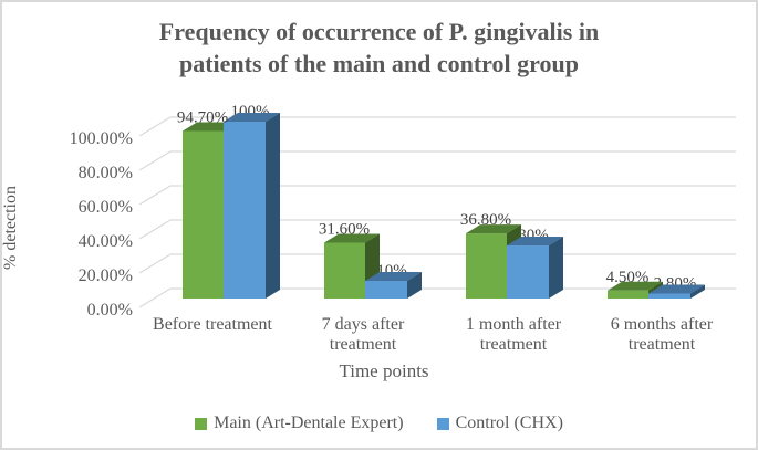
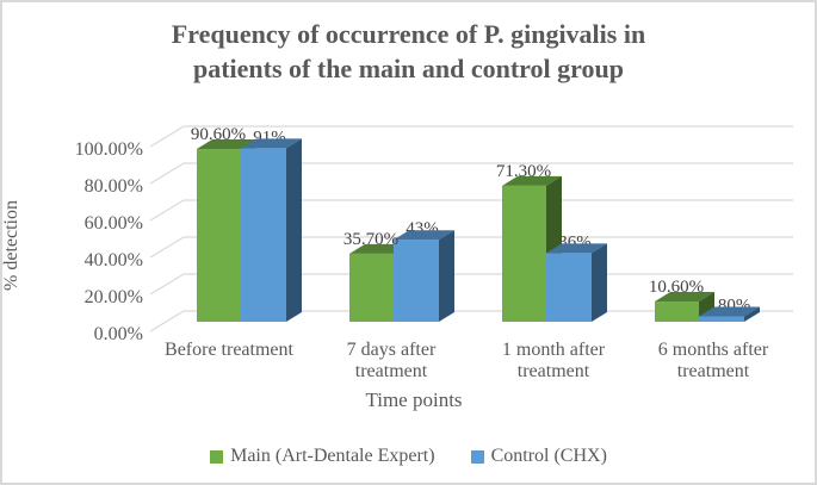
Main (Art-Dentale Expert)/Before treatment: 94.70% -> 90.60%
Control (CHX)/Before treatment: 100% -> 91%
Main (Art-Dentale Expert)/7 days after treatment: 31.60% -> 35.70%
Control (CHX)/7 days after treatment: 10% -> 43%
Main (Art-Dentale Expert)/1 month after treatment: 36.80% -> 71.30%
Control (CHX)/1 month after treatment: 30% -> 36%
Main (Art-Dentale Expert)/6 months after treatment: 4.50% -> 10.60%
